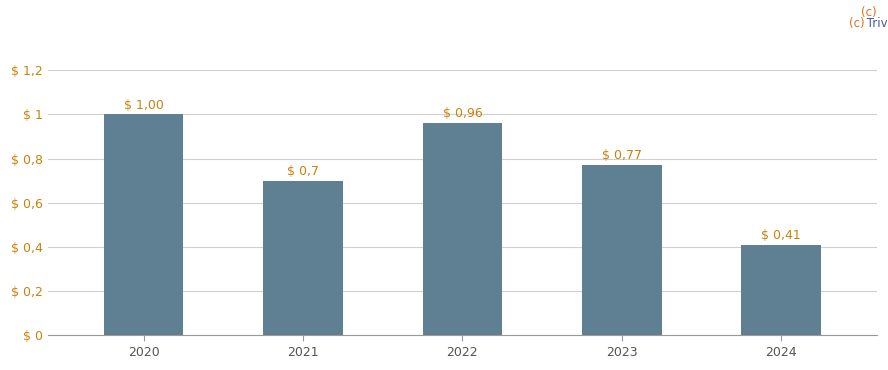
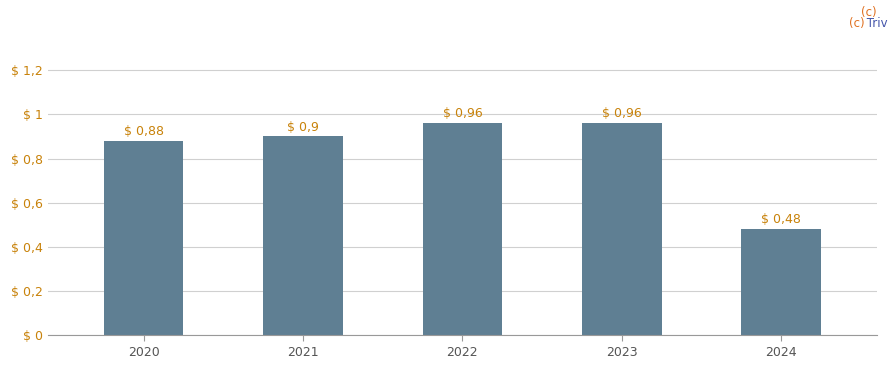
2020: 1,00 -> 0,88
2021: 0,7 -> 0,9
2023: 0,77 -> 0,96
2024: 0,41 -> 0,48
